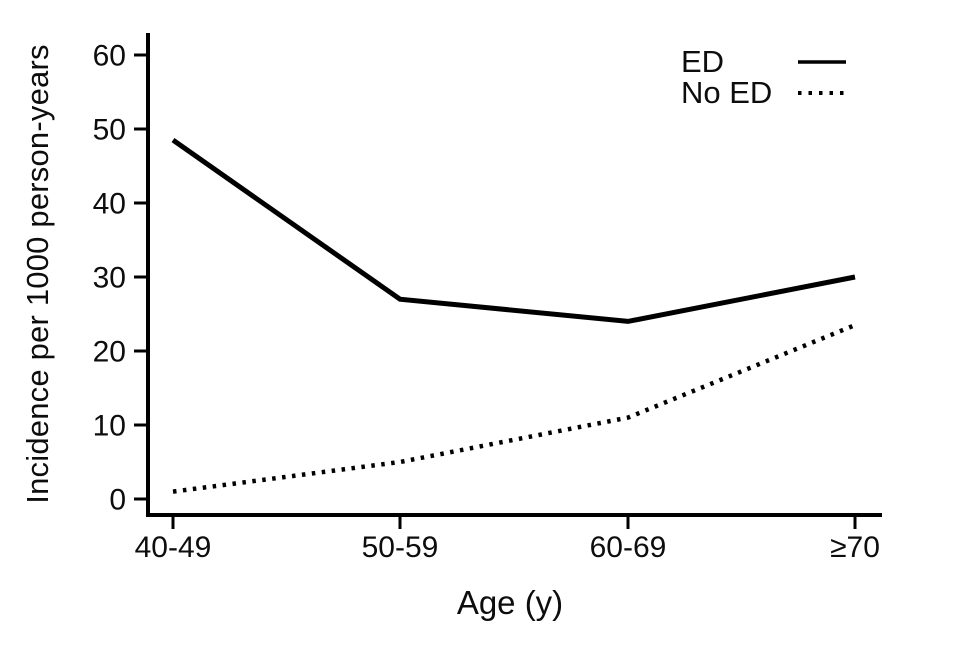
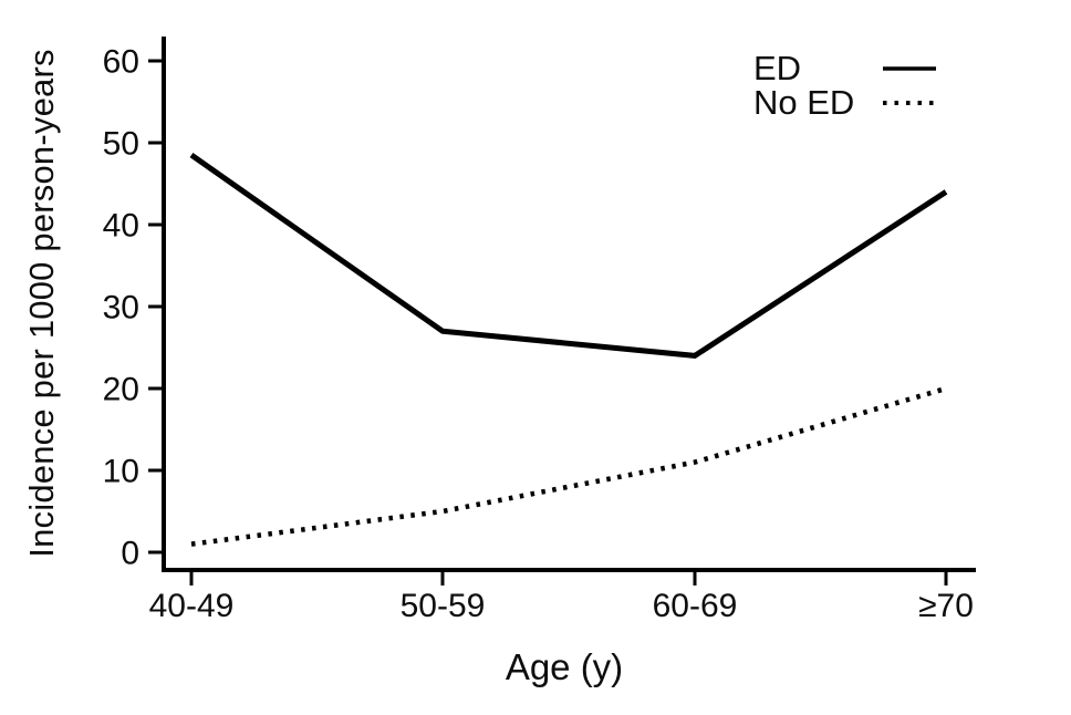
ED/≥70: 30 -> 44
No ED/≥70: 24 -> 20
